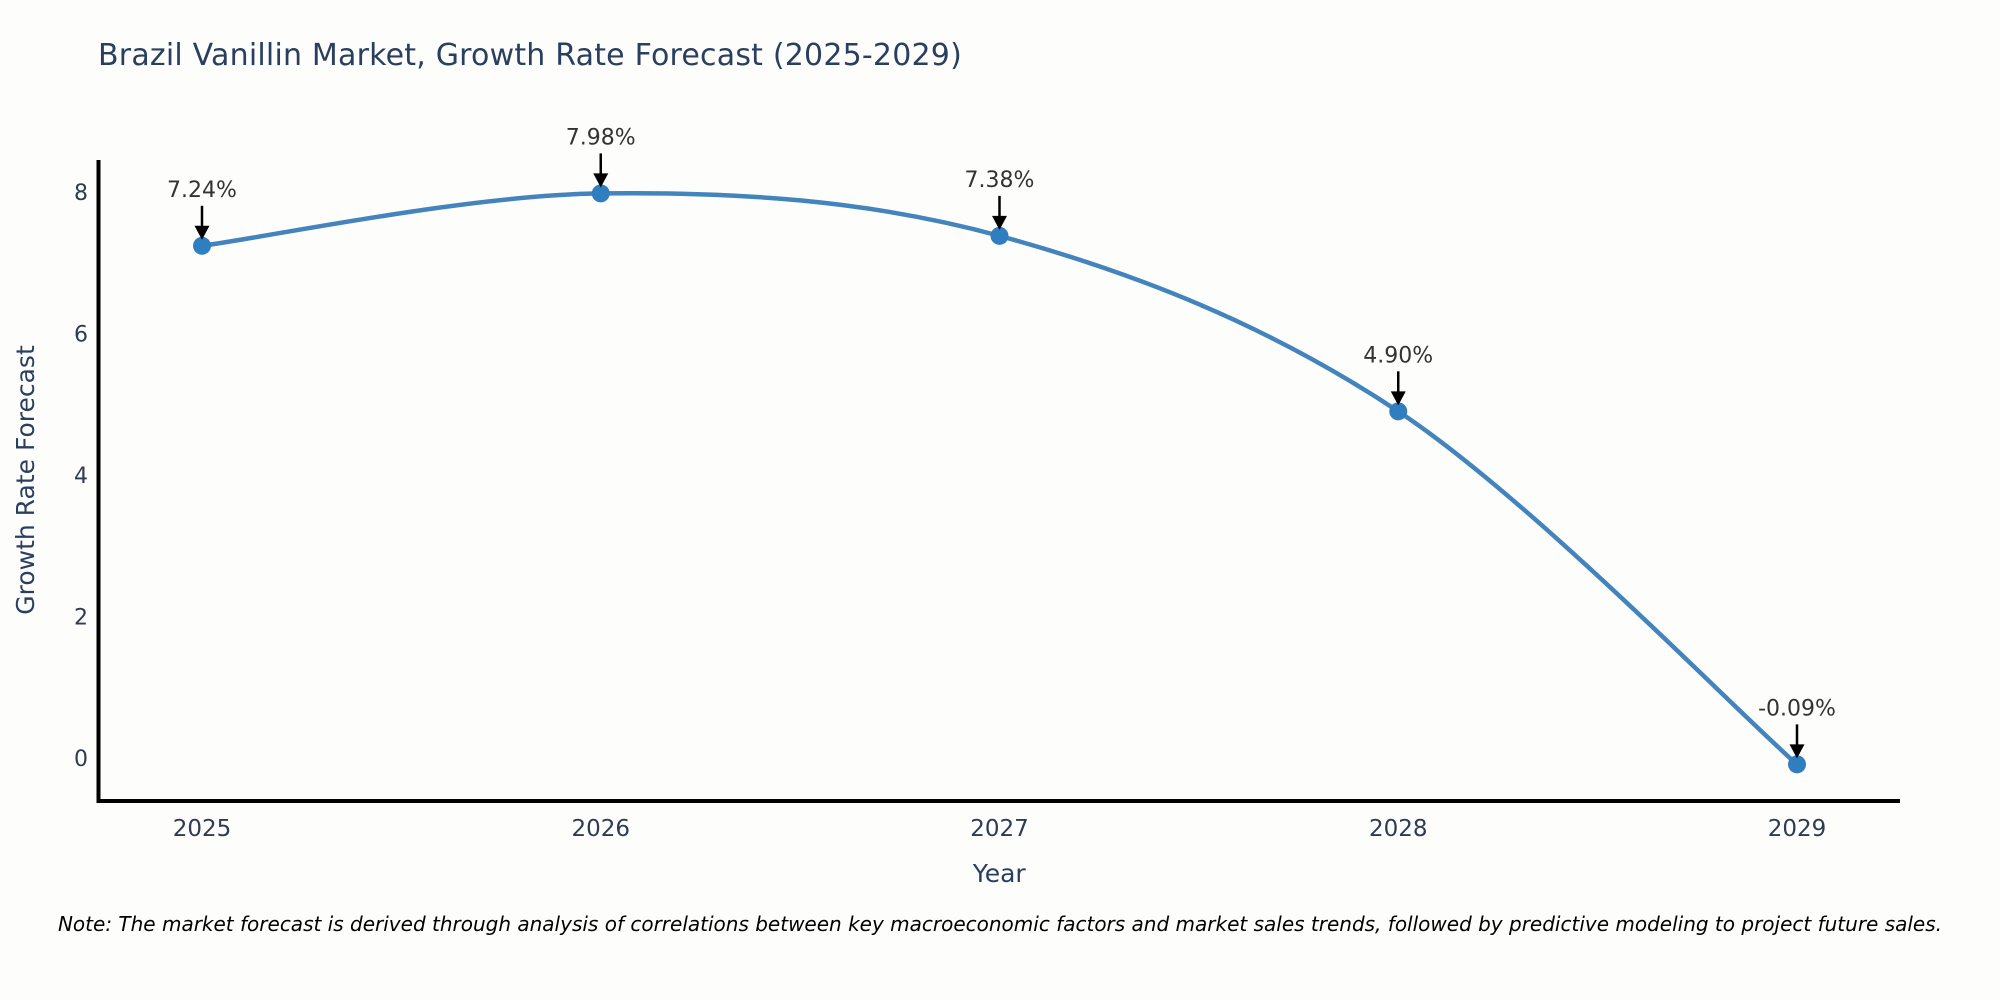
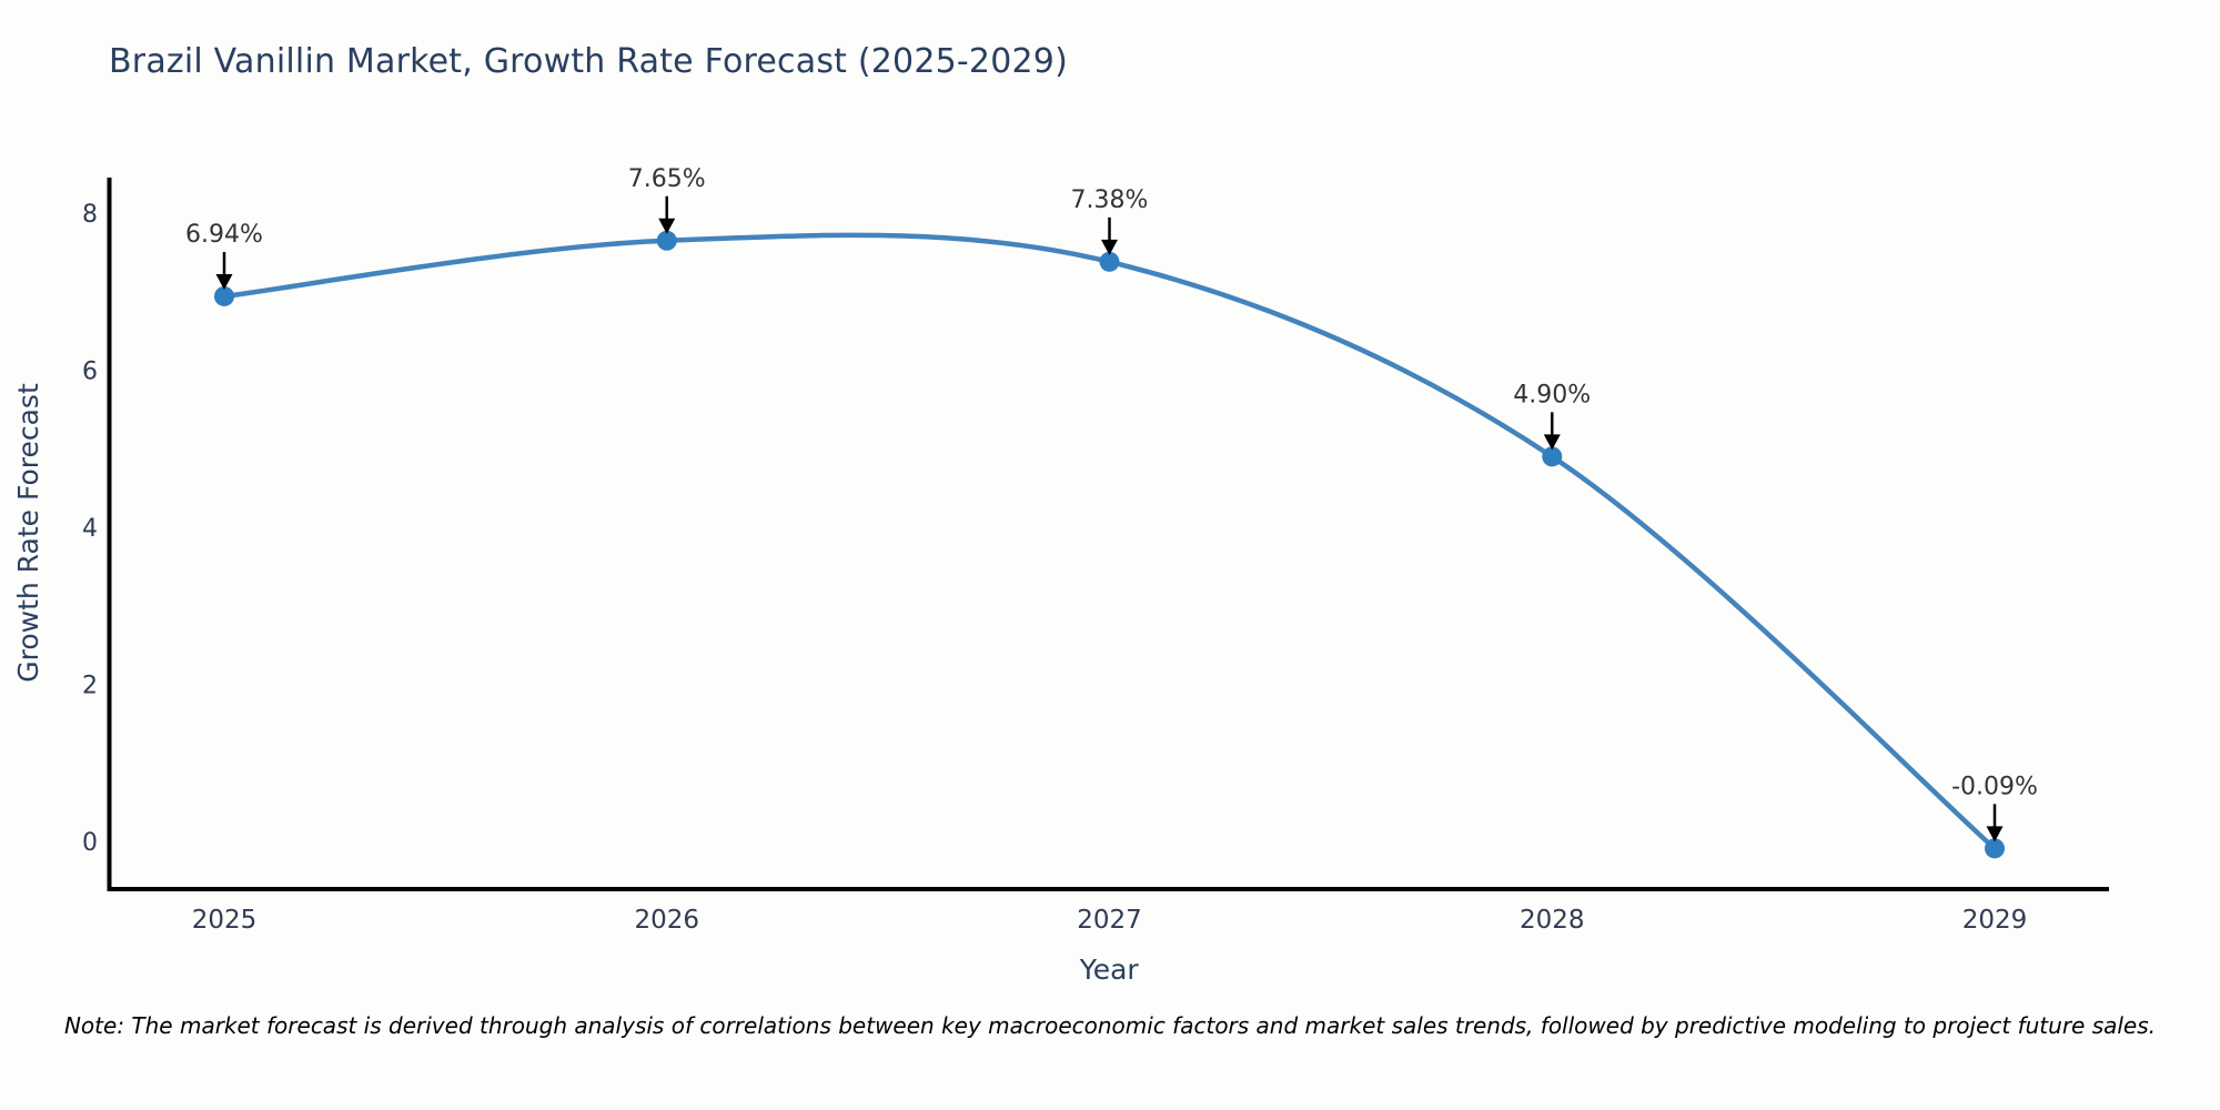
2025: 7.24% -> 6.94%
2026: 7.98% -> 7.65%
